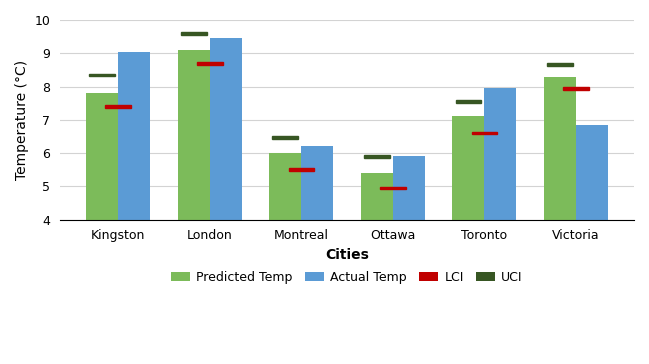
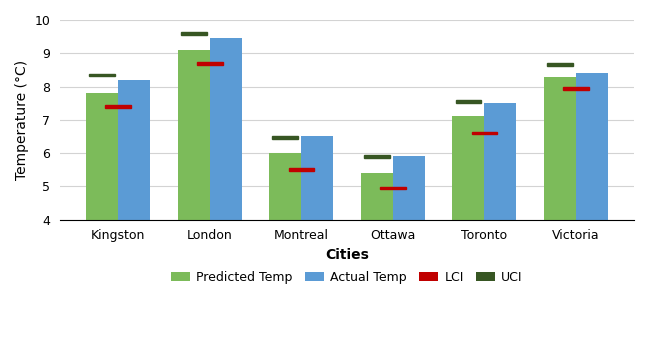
Actual Temp/Kingston: 9.05 -> 8.20
Actual Temp/Montreal: 6.20 -> 6.50
Actual Temp/Toronto: 7.95 -> 7.50
Actual Temp/Victoria: 6.85 -> 8.40
